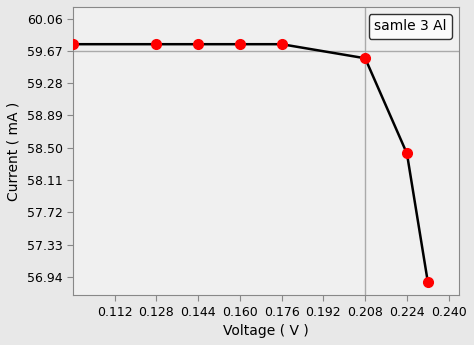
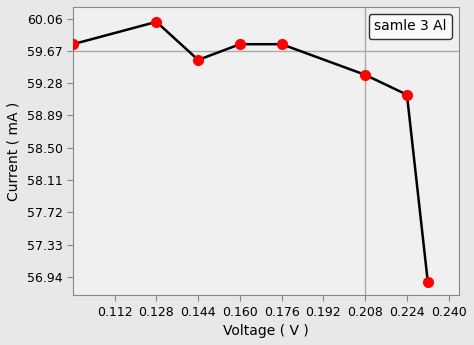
0.128: 59.75 -> 60.02
0.144: 59.75 -> 59.56
0.208: 59.58 -> 59.38
0.224: 58.43 -> 59.14
